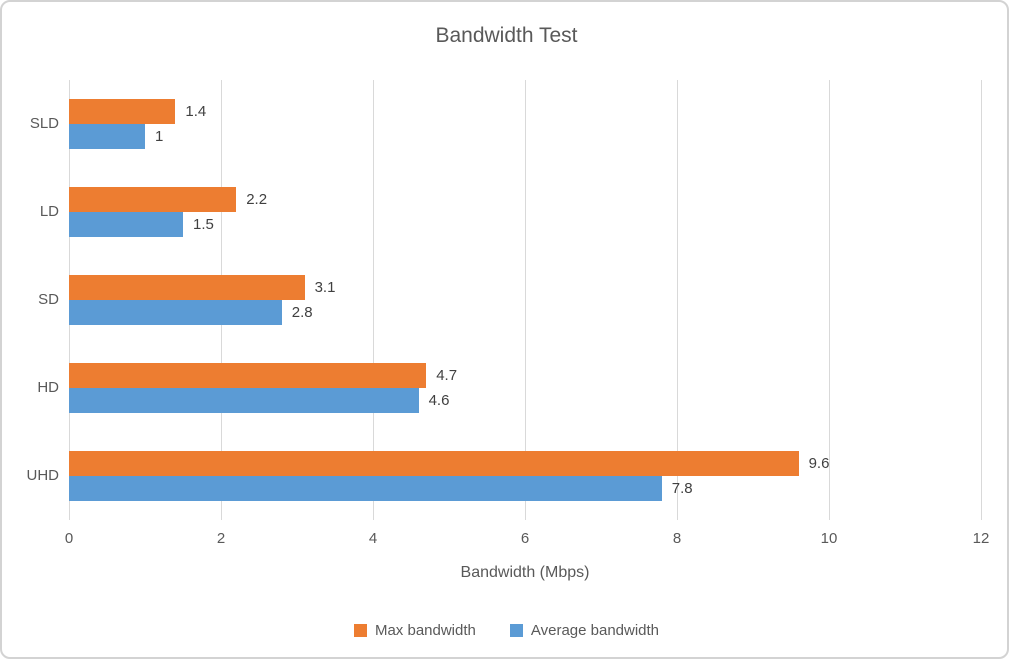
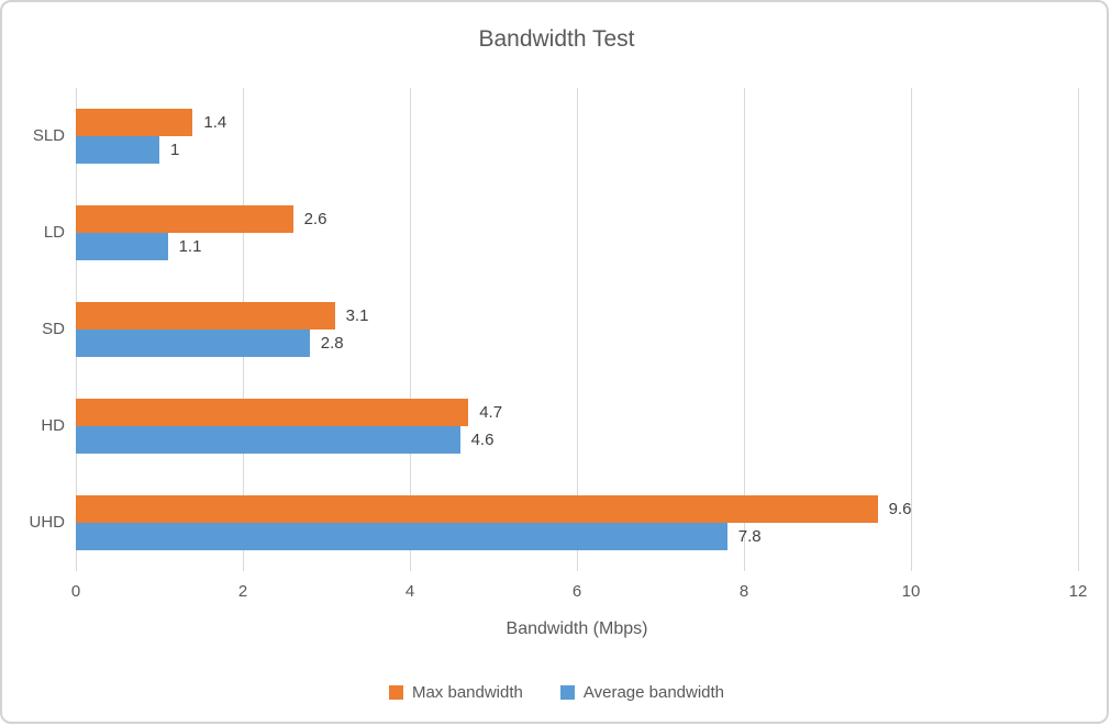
Max bandwidth/LD: 2.2 -> 2.6
Average bandwidth/LD: 1.5 -> 1.1
